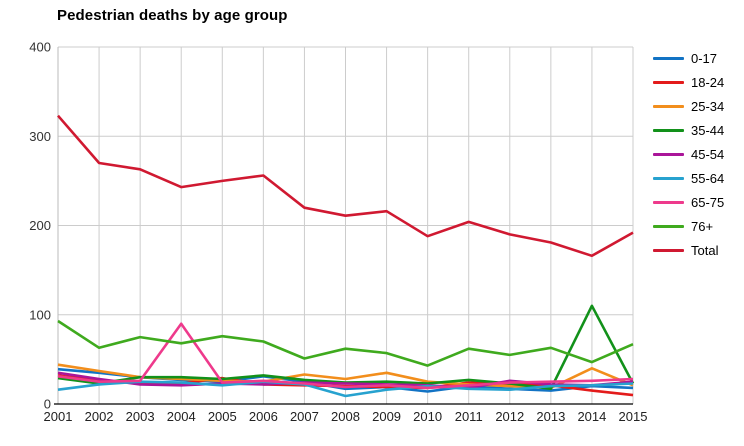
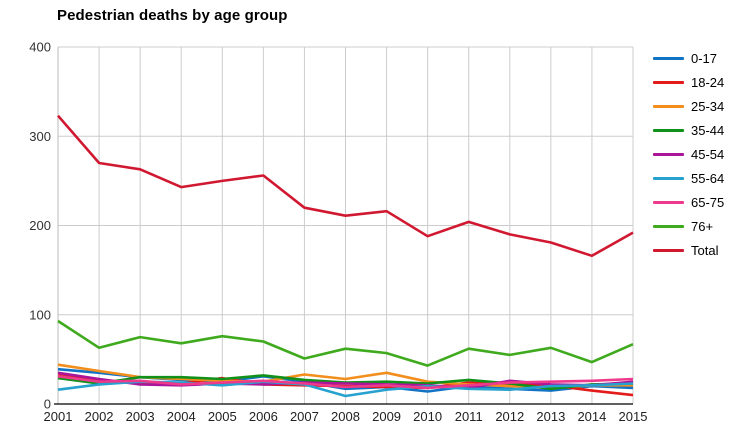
65-75/2004: 90 -> 20
25-34/2014: 40 -> 20
35-44/2014: 110 -> 20
